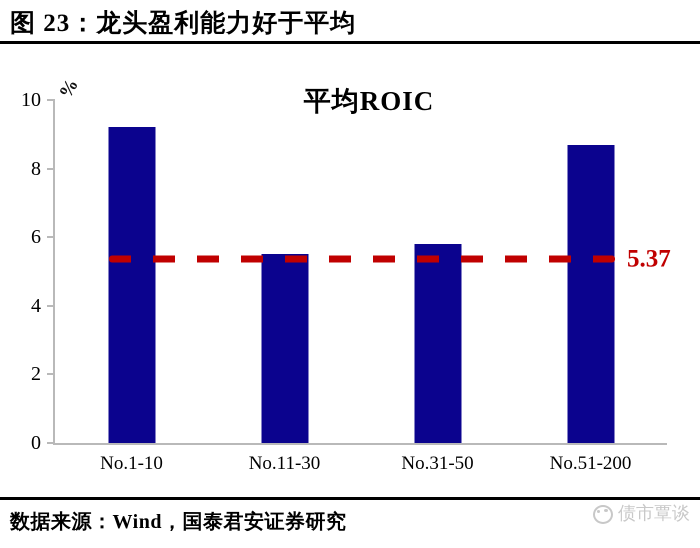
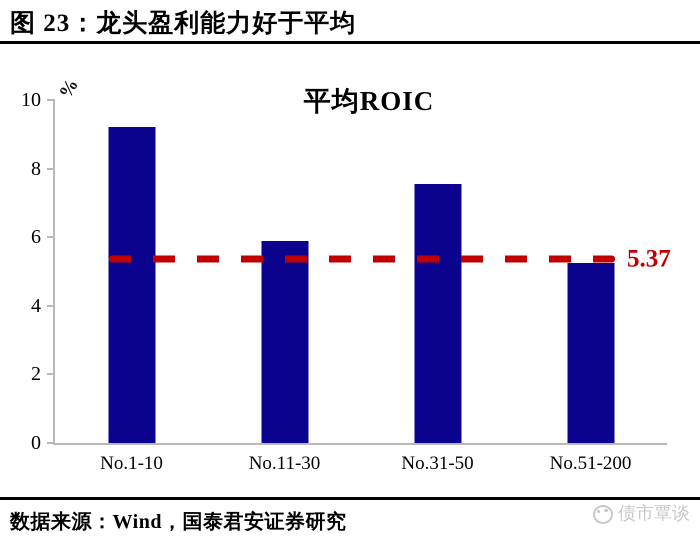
No.11-30: 5.5 -> 5.9
No.31-50: 5.8 -> 7.5
No.51-200: 8.7 -> 5.2
